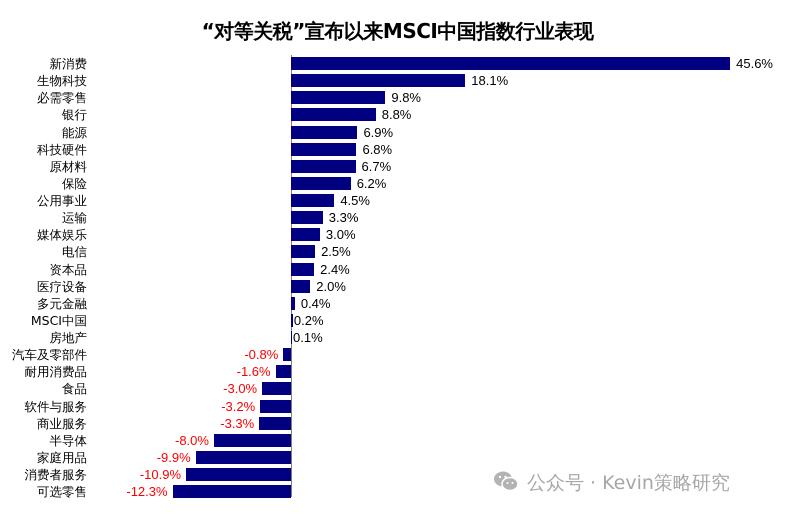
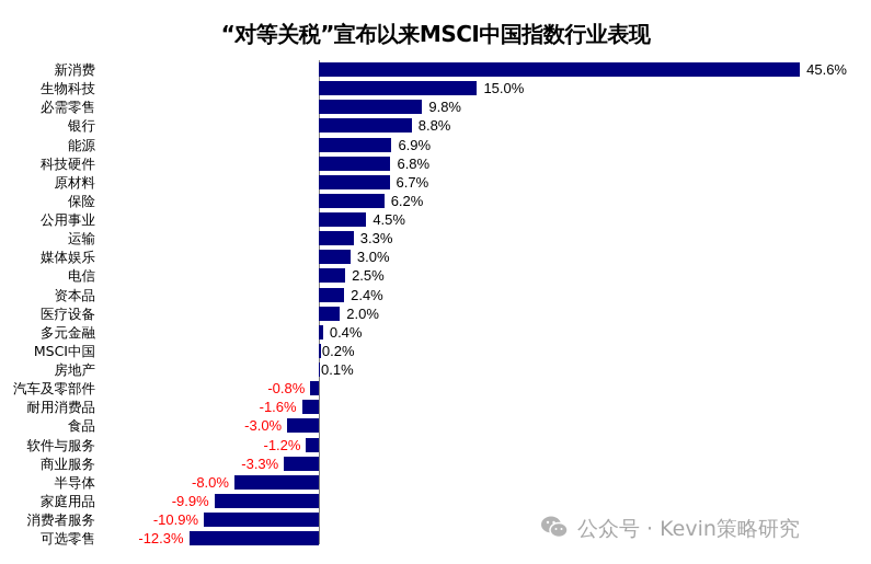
生物科技: 18.1% -> 15.0%
软件与服务: -3.2% -> -1.2%
